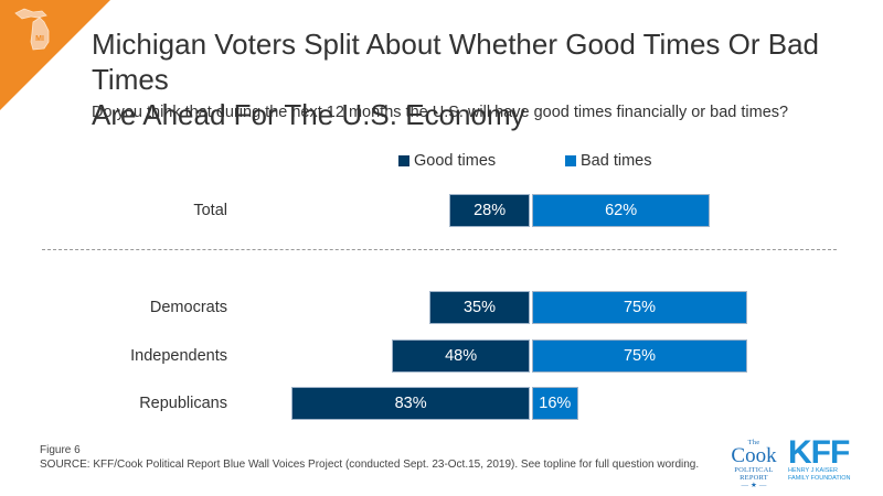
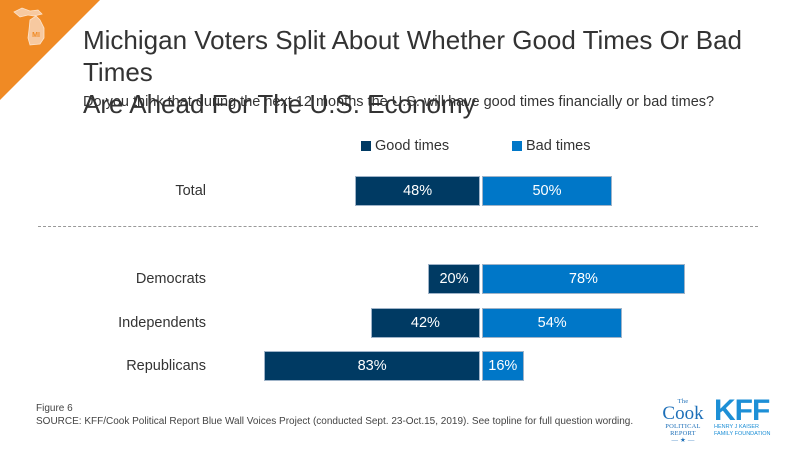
Good times/Total: 28% -> 48%
Bad times/Total: 62% -> 50%
Good times/Democrats: 35% -> 20%
Bad times/Democrats: 75% -> 78%
Good times/Independents: 48% -> 42%
Bad times/Independents: 75% -> 54%
